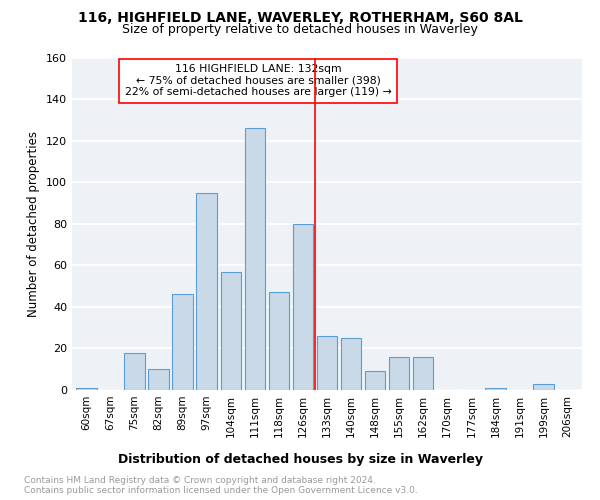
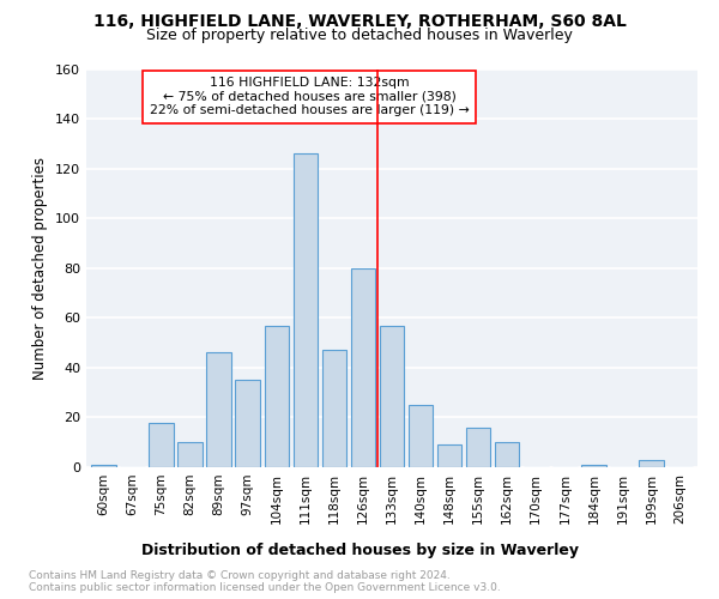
97sqm: 95 -> 35
133sqm: 26 -> 57
162sqm: 16 -> 10
